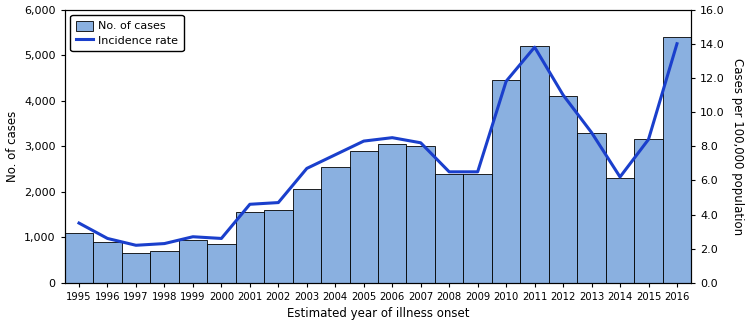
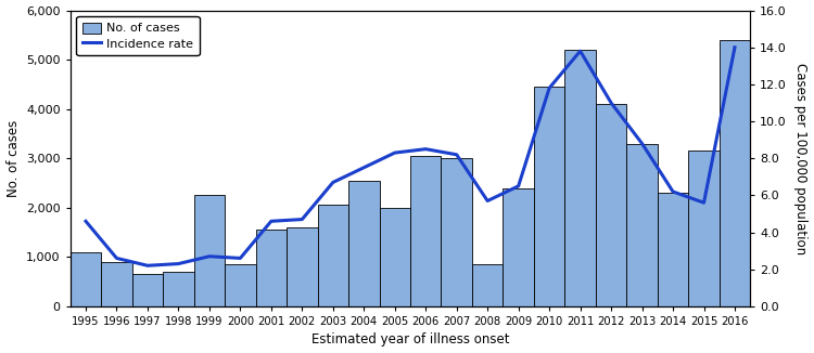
Incidence rate/1995: 3.5 -> 4.6
No. of cases/1999: 950 -> 2,250
No. of cases/2005: 2,900 -> 2,000
No. of cases/2008: 2,400 -> 850
Incidence rate/2008: 6.5 -> 5.7
Incidence rate/2015: 8.4 -> 5.6
